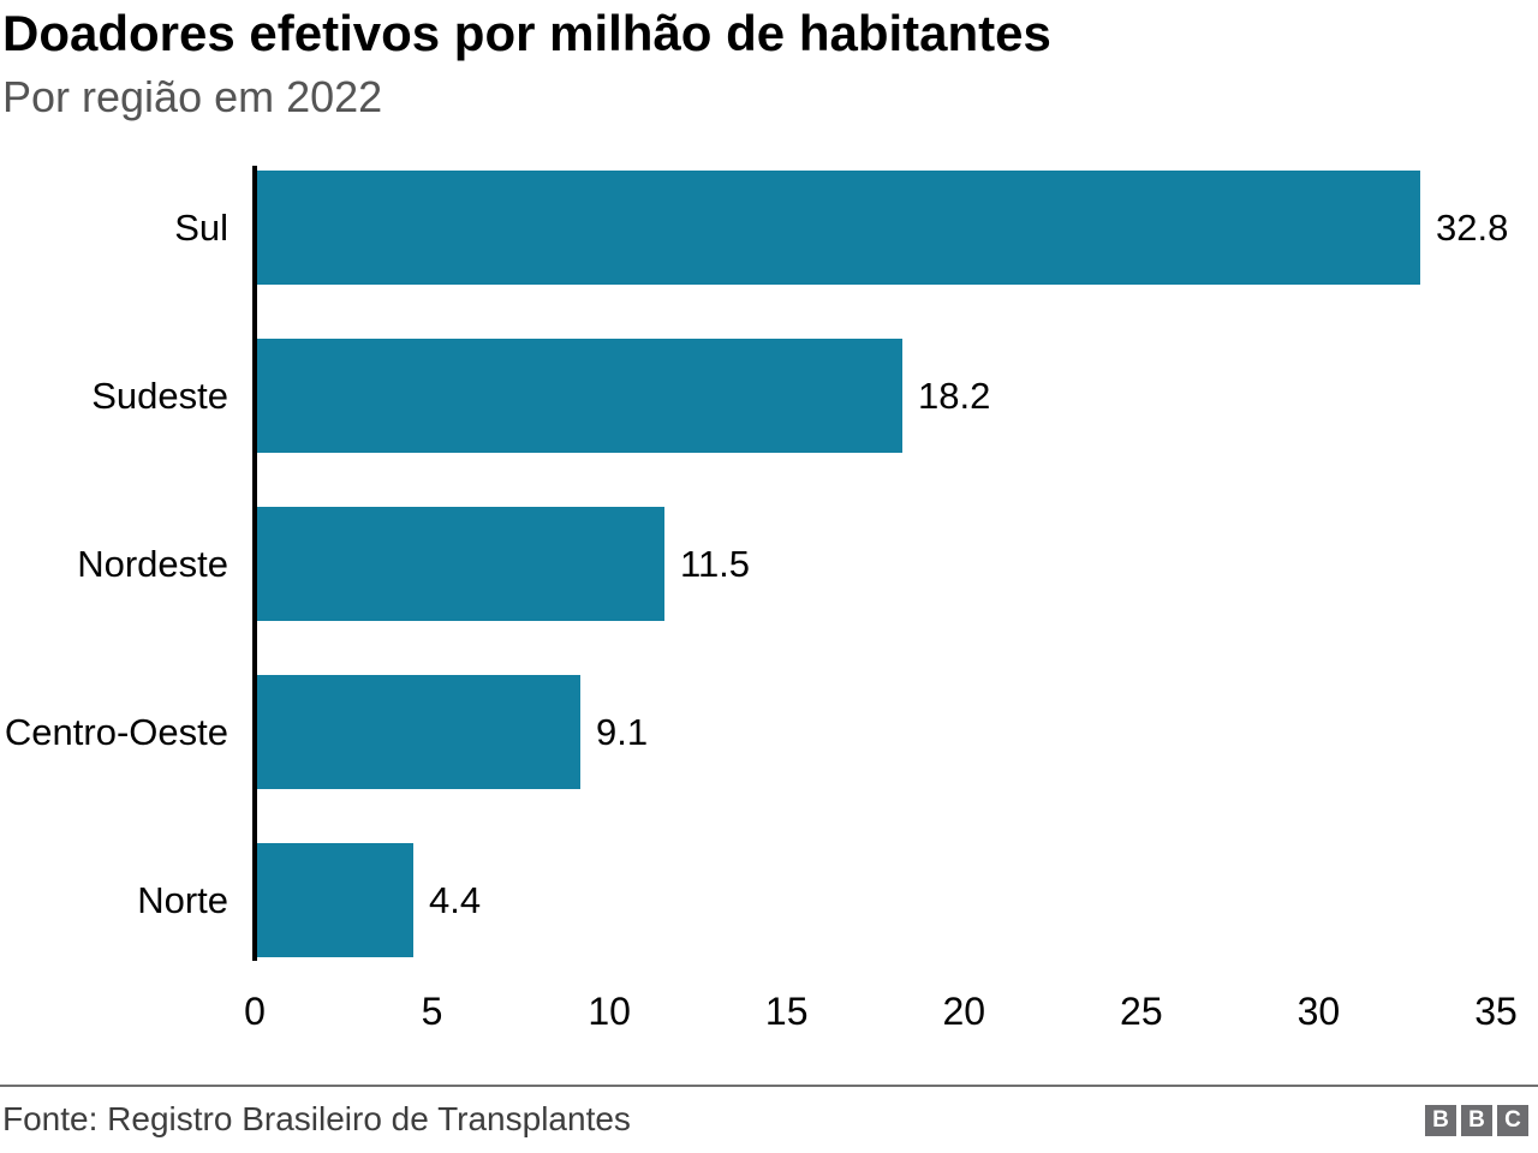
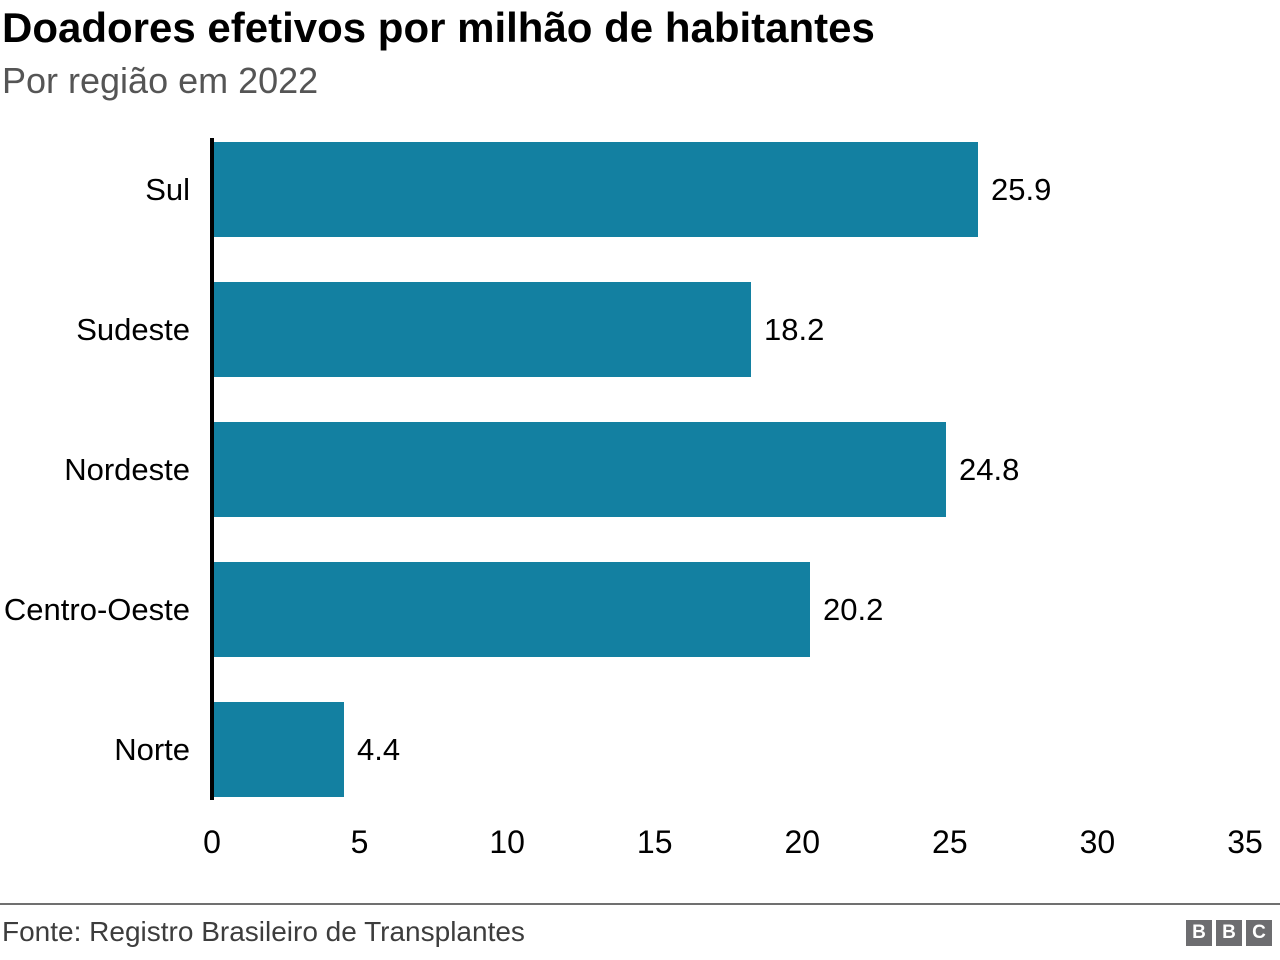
Sul: 32.8 -> 25.9
Nordeste: 11.5 -> 24.8
Centro-Oeste: 9.1 -> 20.2
